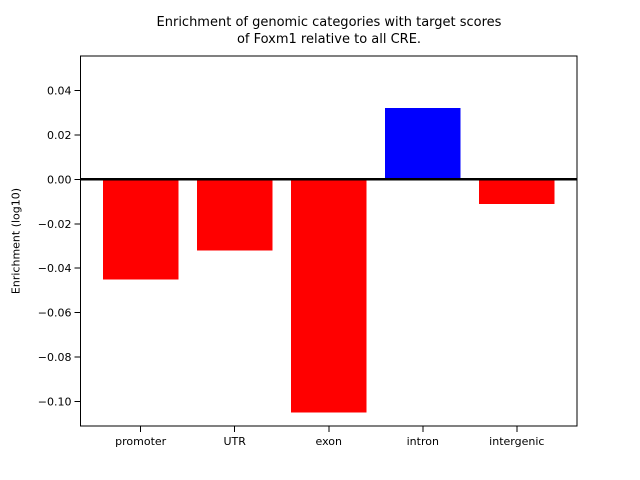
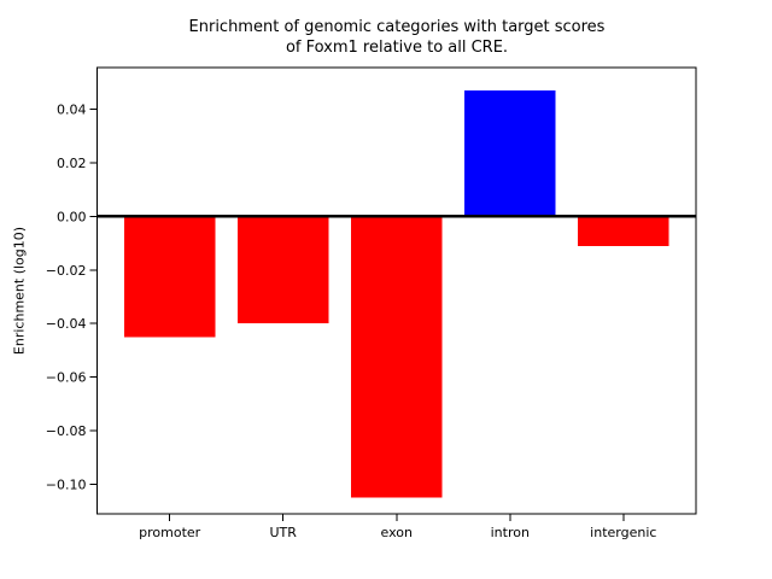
UTR: -0.032 -> -0.040
intron: 0.032 -> 0.047
